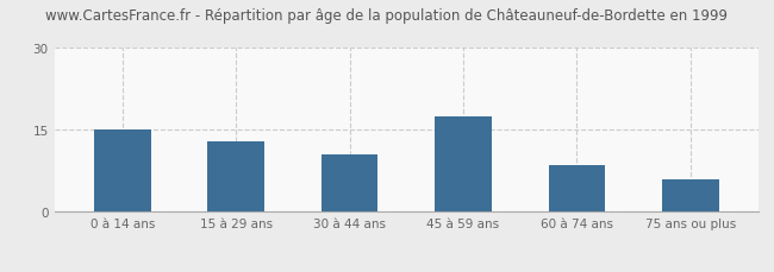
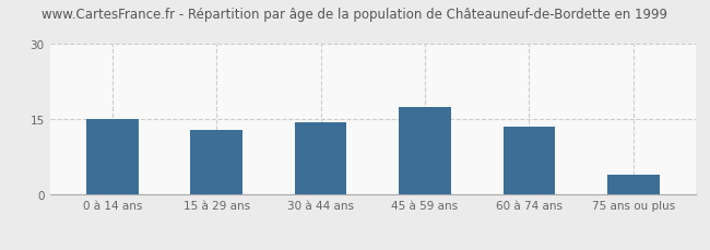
30 à 44 ans: 10.5 -> 14.5
60 à 74 ans: 8.5 -> 13.5
75 ans ou plus: 6.0 -> 4.0
